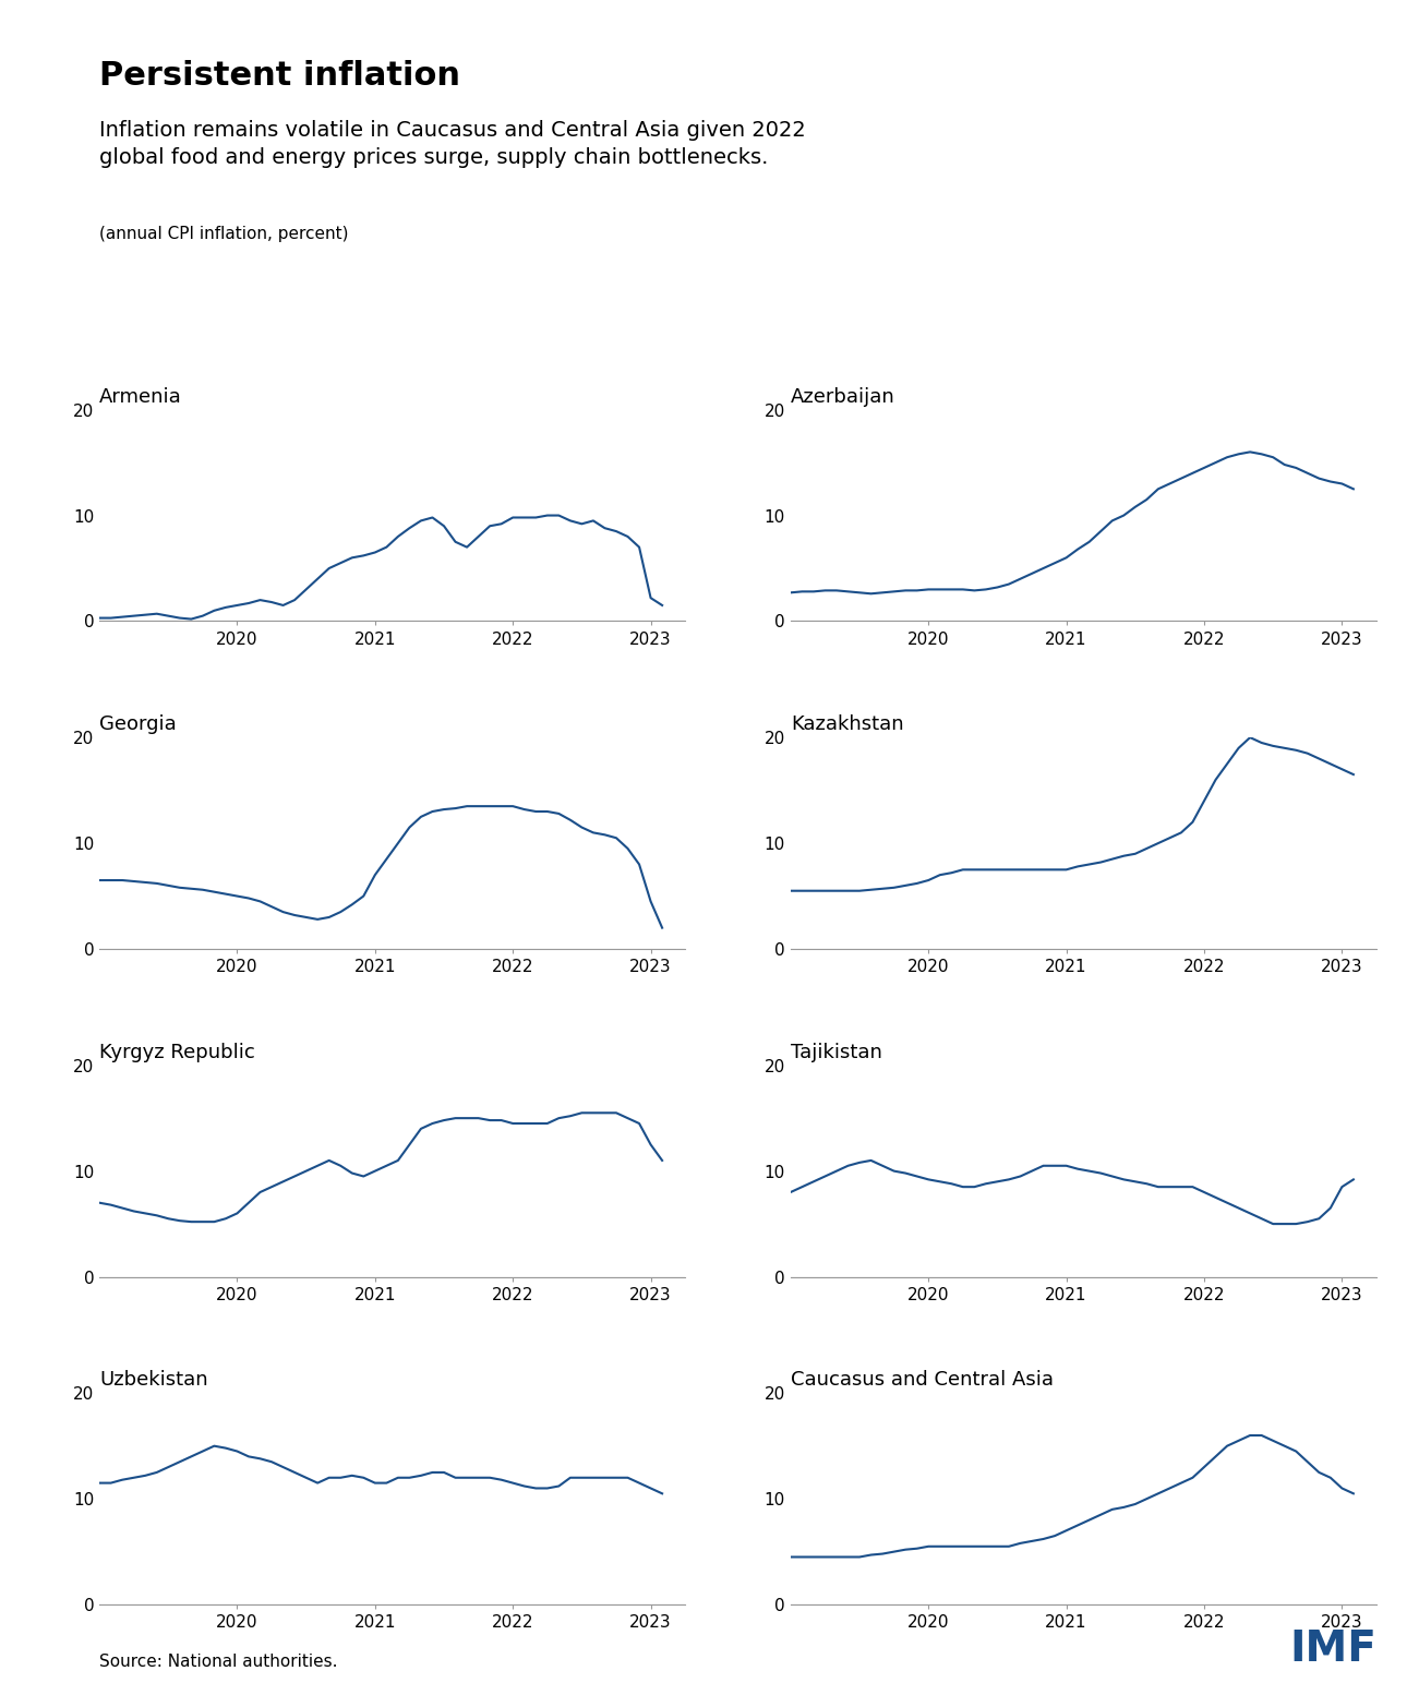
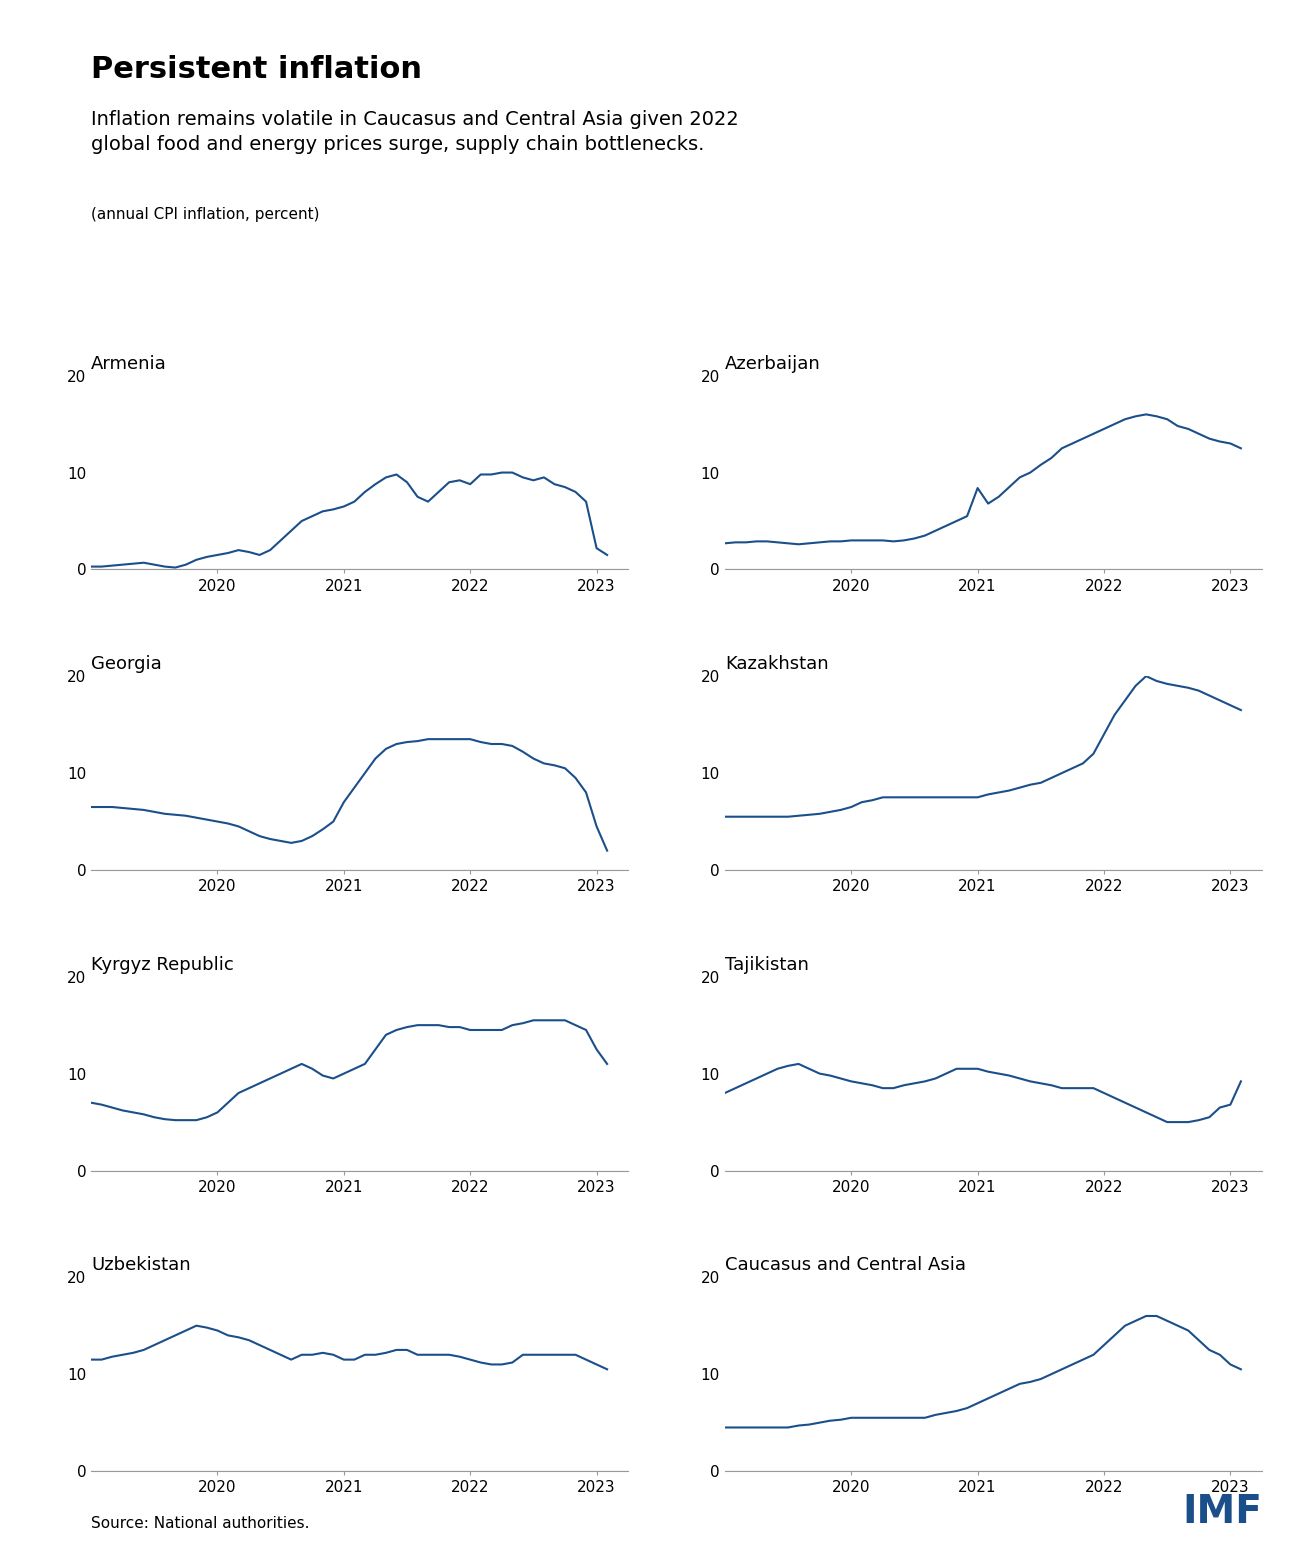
Armenia/2022: 9.8 -> 8.8
Azerbaijan/2021: 6.0 -> 8.4
Tajikistan/2023: 8.5 -> 6.8
